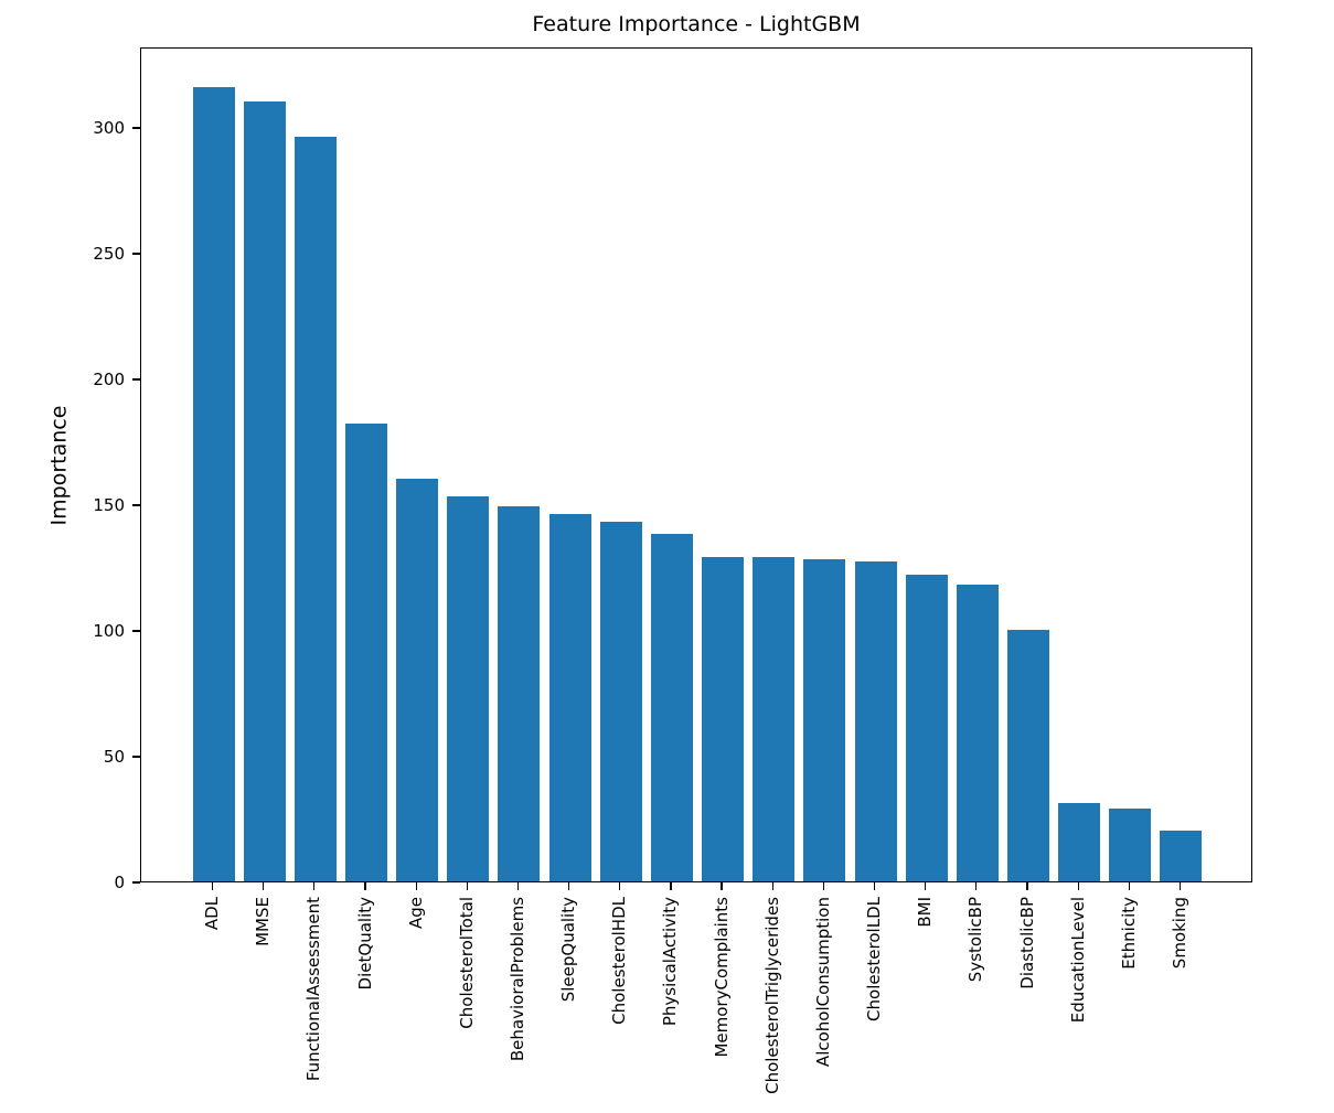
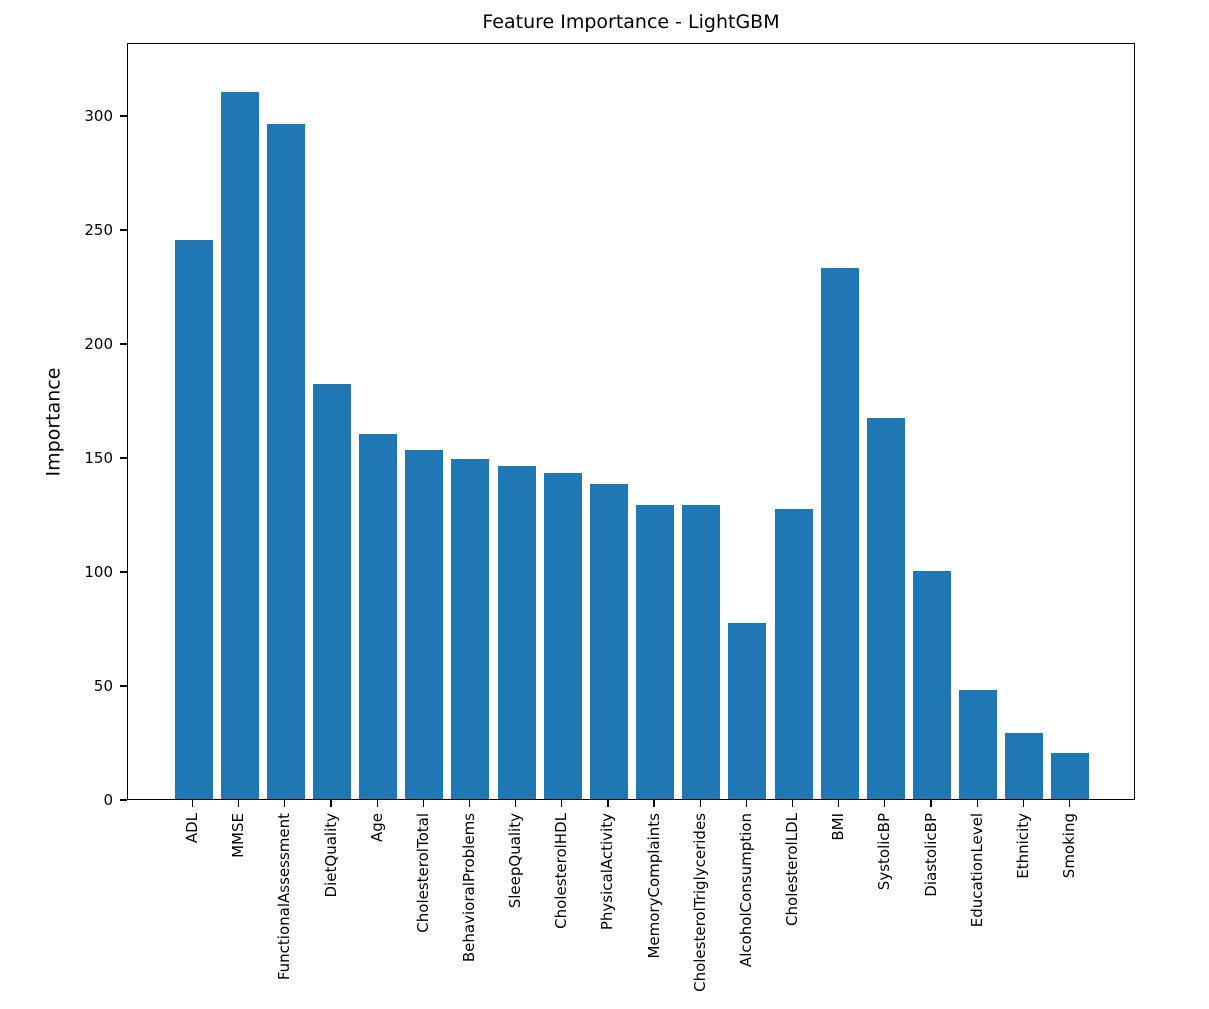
ADL: 316 -> 245
AlcoholConsumption: 128 -> 77
BMI: 122 -> 233
SystolicBP: 118 -> 167
EducationLevel: 31 -> 48
